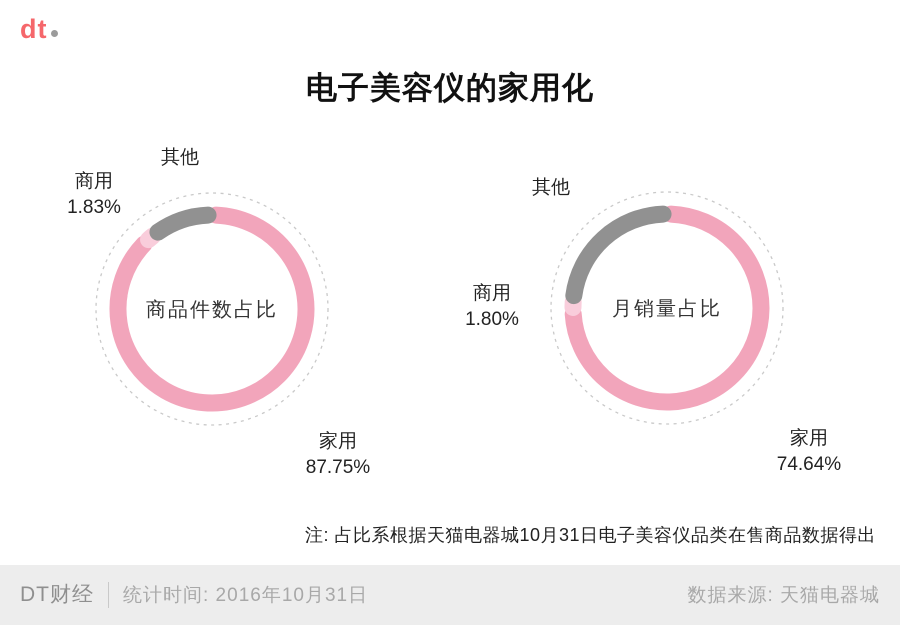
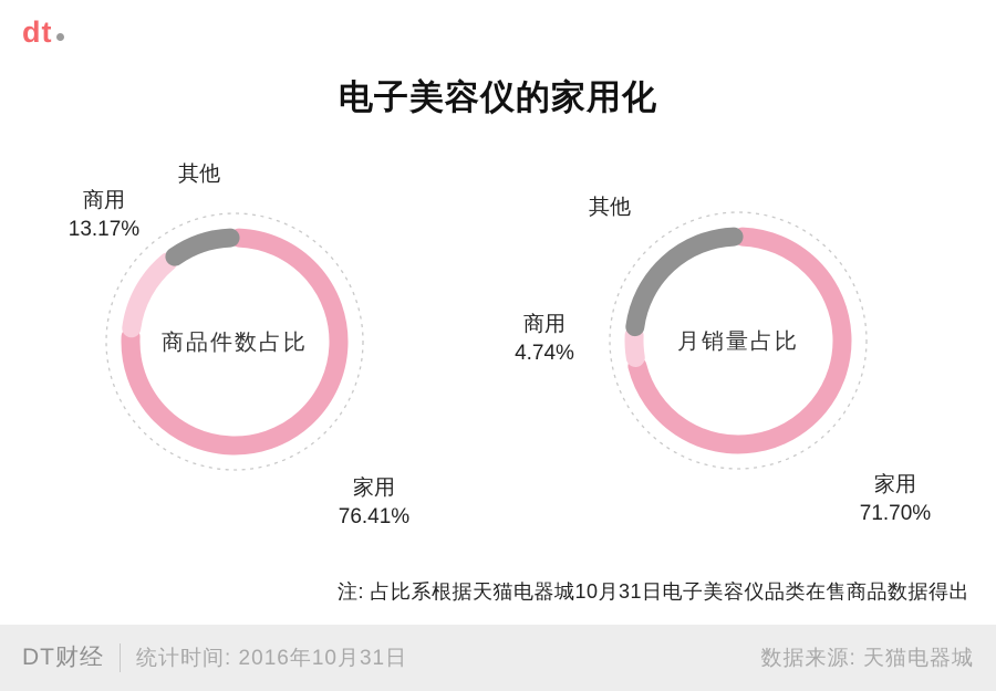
商品件数占比/家用: 87.75% -> 76.41%
商品件数占比/商用: 1.83% -> 13.17%
月销量占比/家用: 74.64% -> 71.70%
月销量占比/商用: 1.80% -> 4.74%
